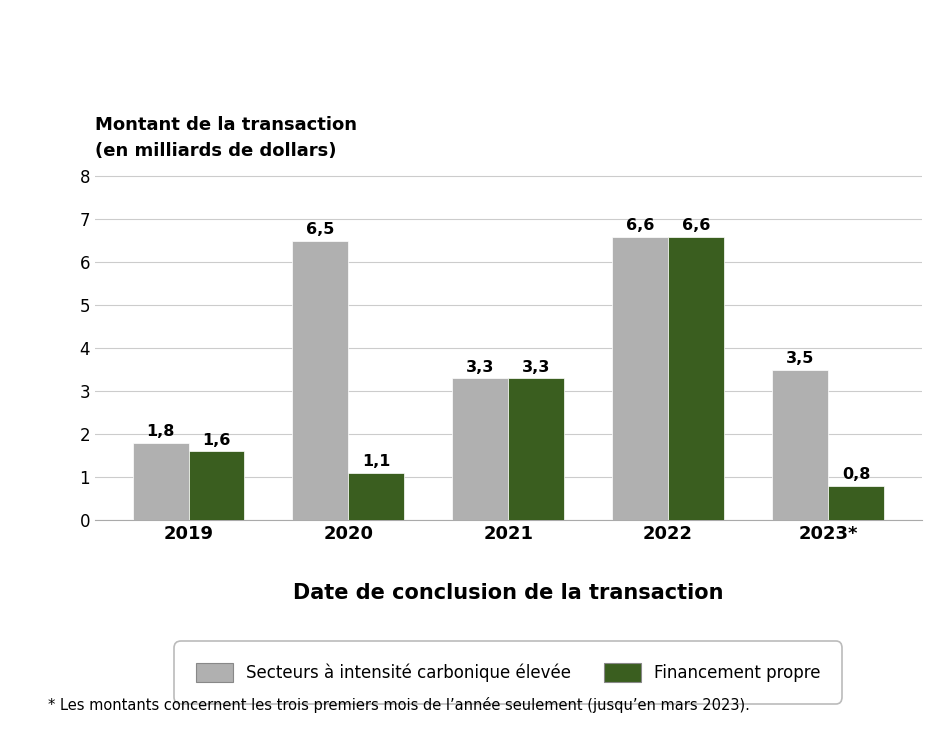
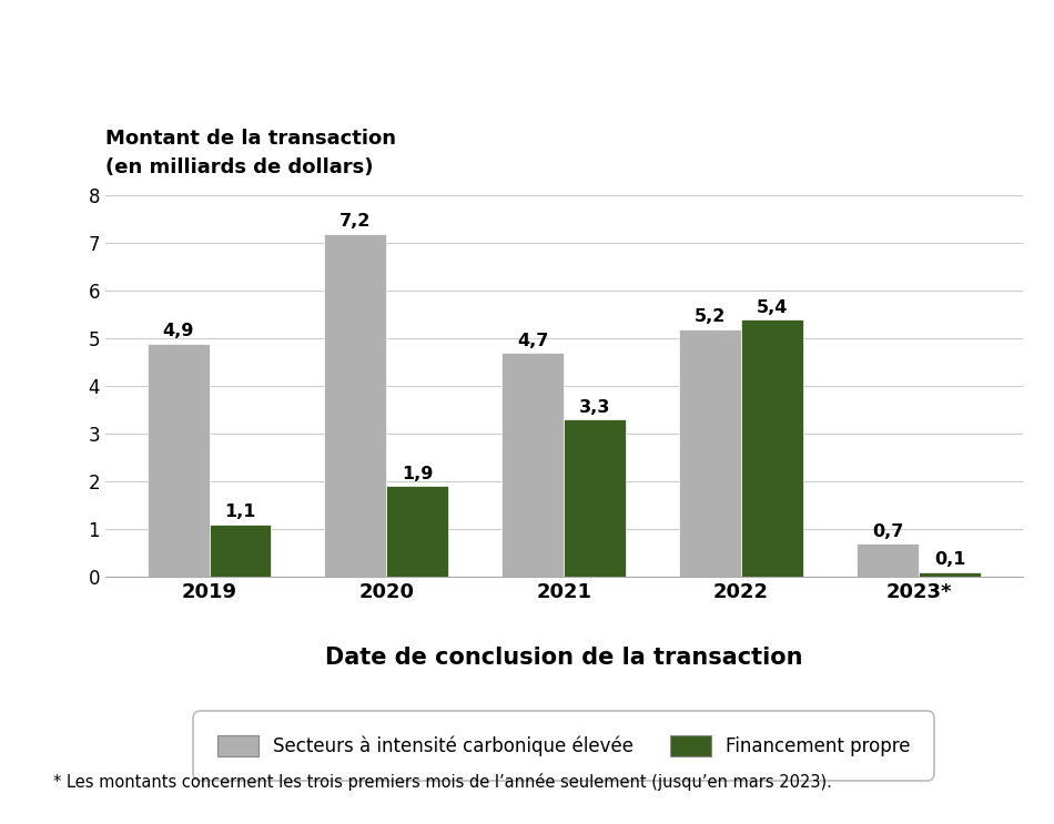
Secteurs à intensité carbonique élevée/2019: 1,8 -> 4,9
Financement propre/2019: 1,6 -> 1,1
Secteurs à intensité carbonique élevée/2020: 6,5 -> 7,2
Financement propre/2020: 1,1 -> 1,9
Secteurs à intensité carbonique élevée/2021: 3,3 -> 4,7
Secteurs à intensité carbonique élevée/2022: 6,6 -> 5,2
Financement propre/2022: 6,6 -> 5,4
Secteurs à intensité carbonique élevée/2023*: 3,5 -> 0,7
Financement propre/2023*: 0,8 -> 0,1
